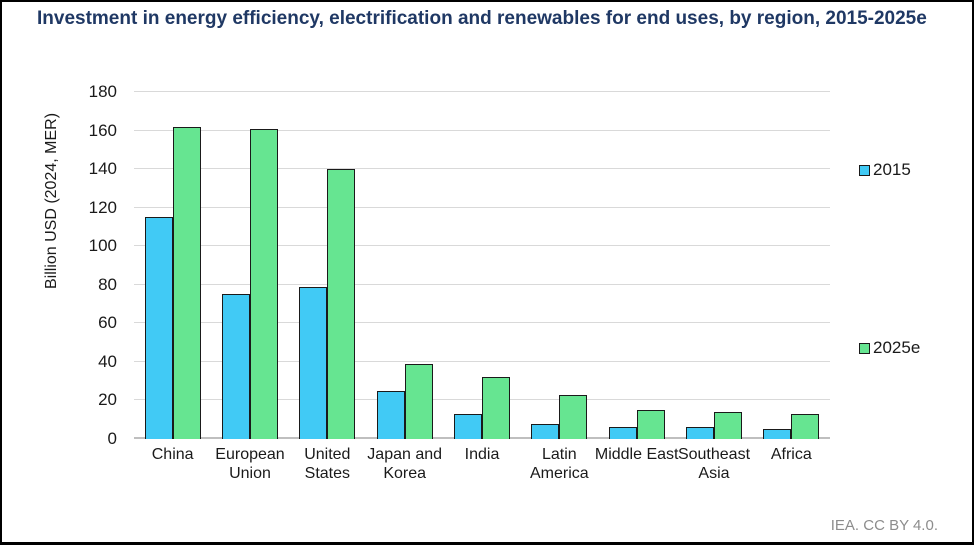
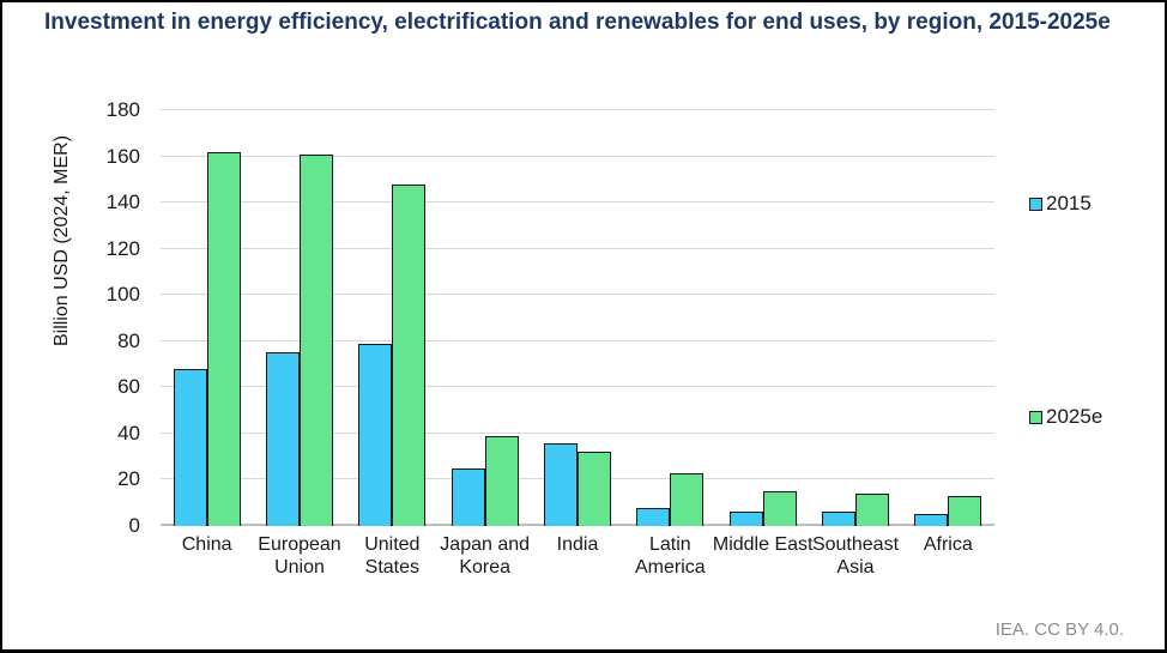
2015/China: 115 -> 68
2025e/United States: 140 -> 148
2015/India: 13 -> 36
